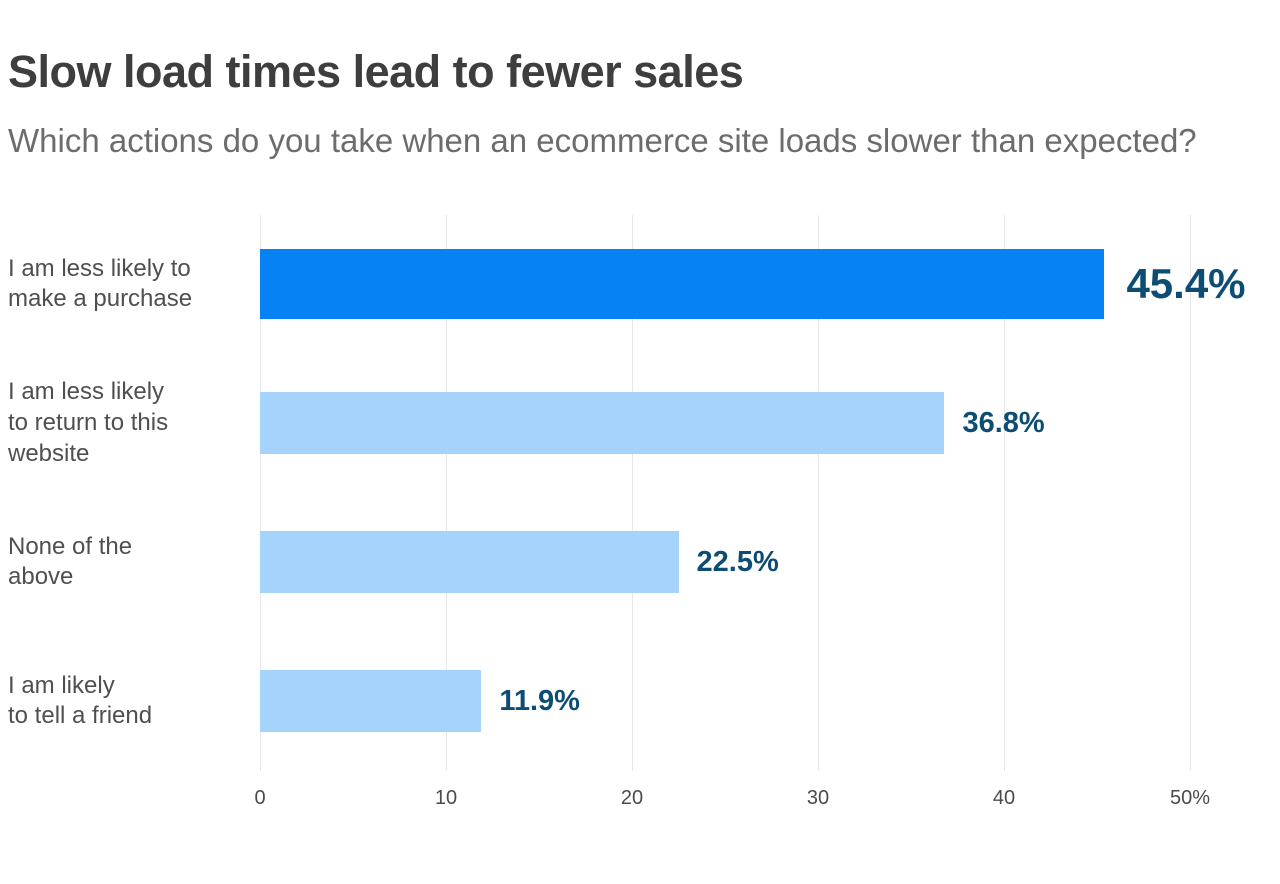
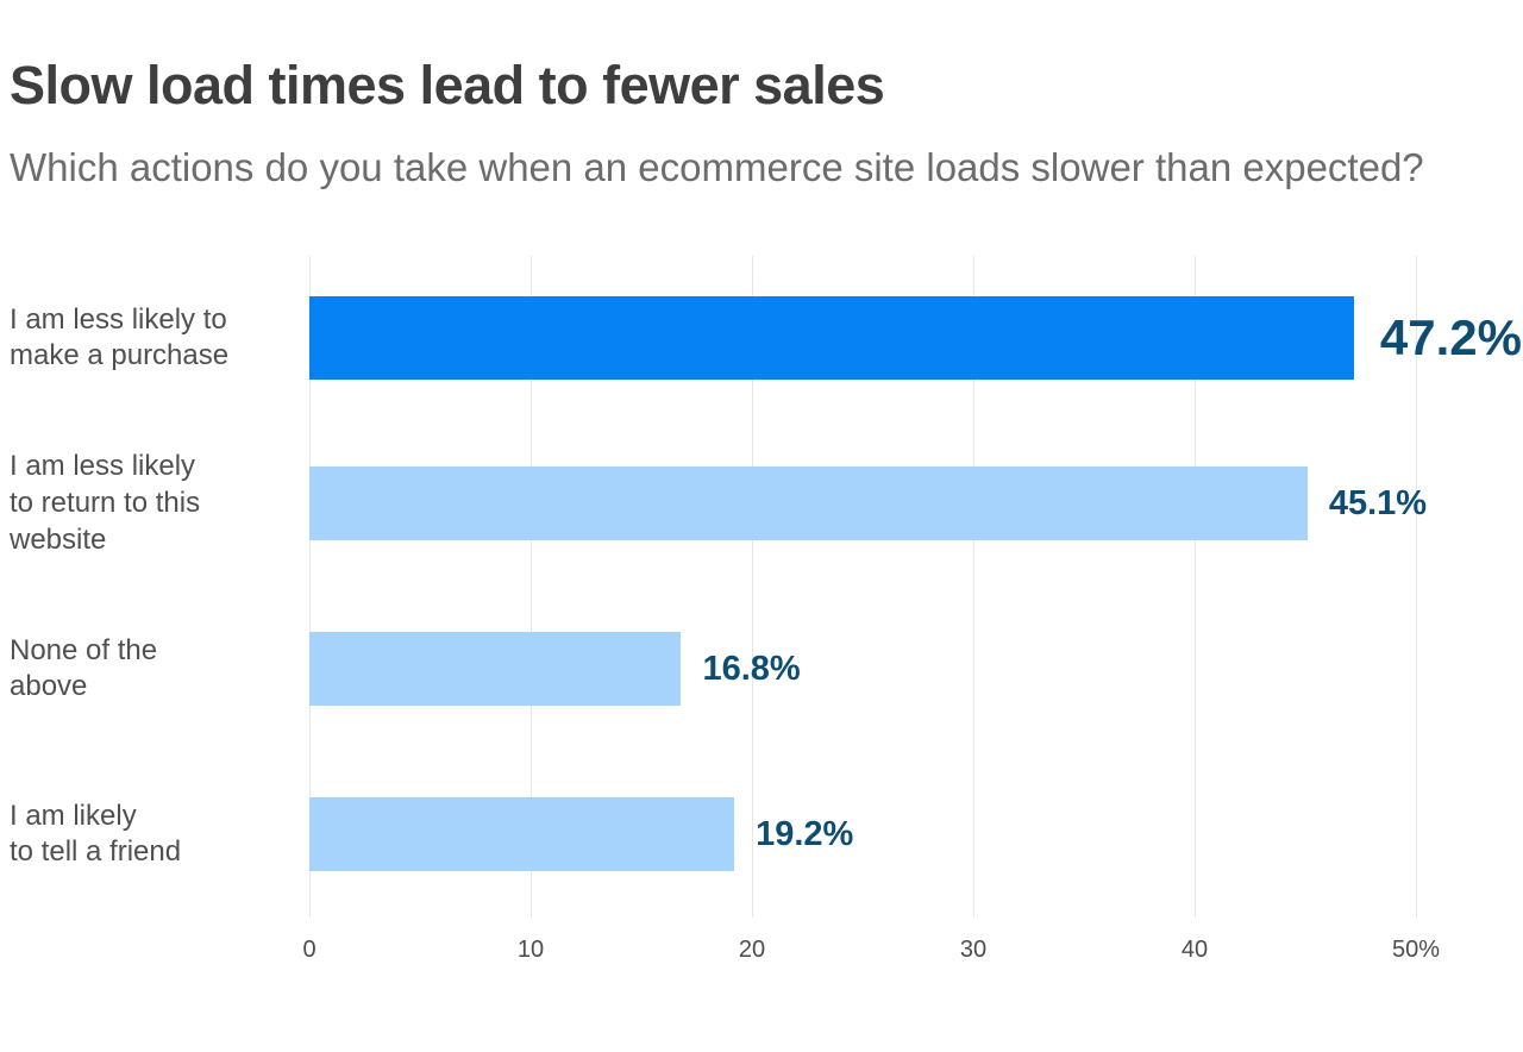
I am less likely to make a purchase: 45.4% -> 47.2%
I am less likely to return to this website: 36.8% -> 45.1%
None of the above: 22.5% -> 16.8%
I am likely to tell a friend: 11.9% -> 19.2%
